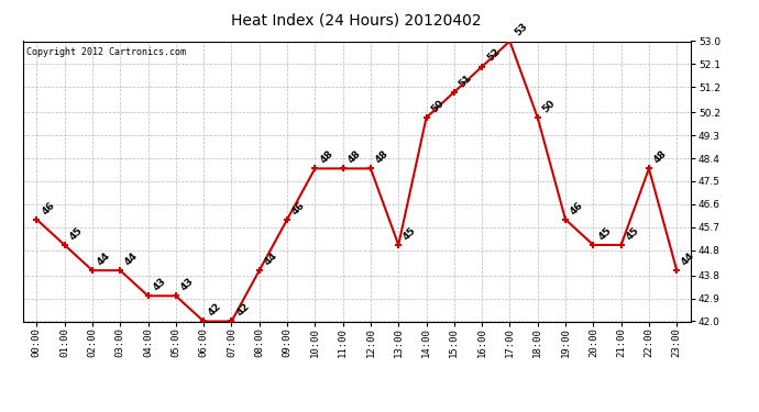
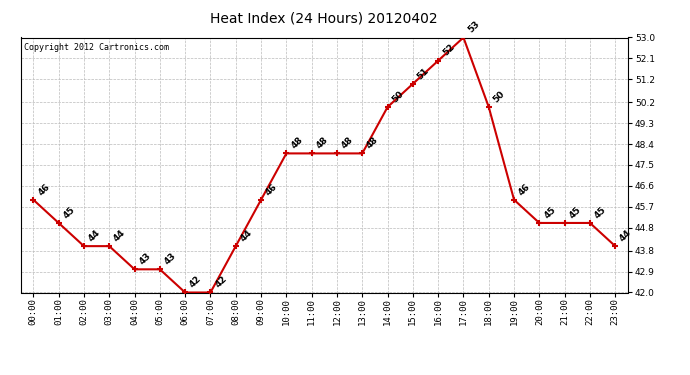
13:00: 45 -> 48
22:00: 48 -> 45
